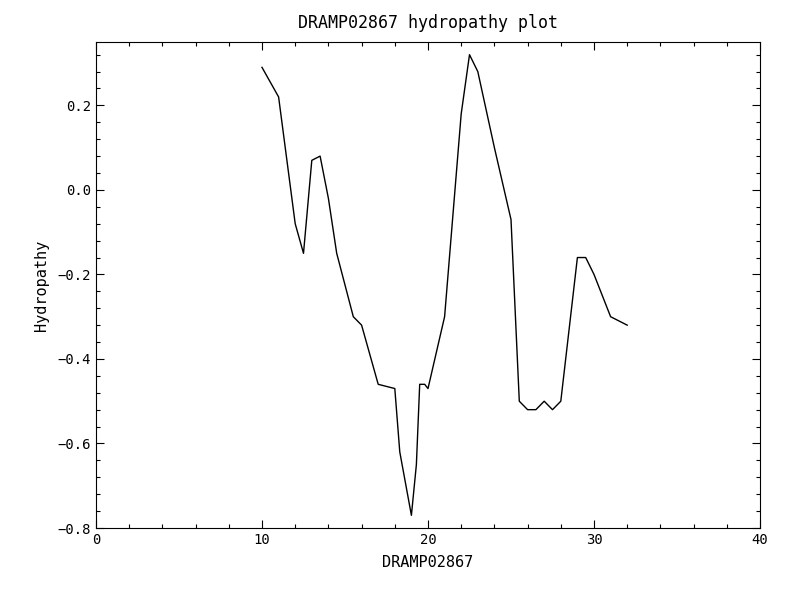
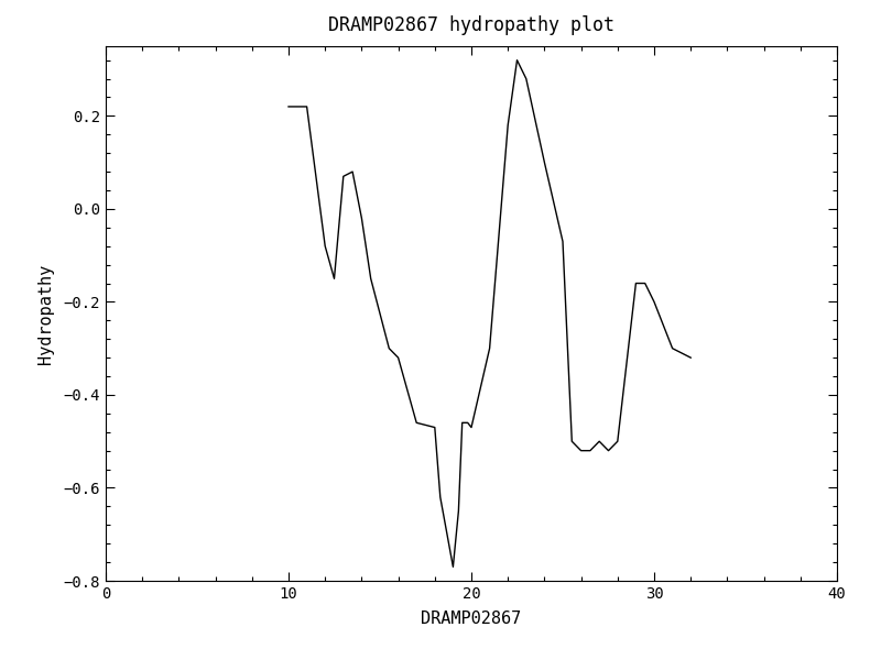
10: 0.29 -> 0.22
